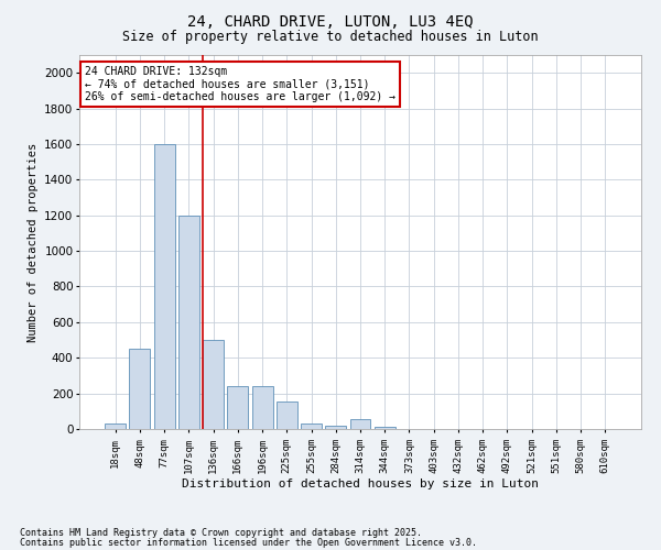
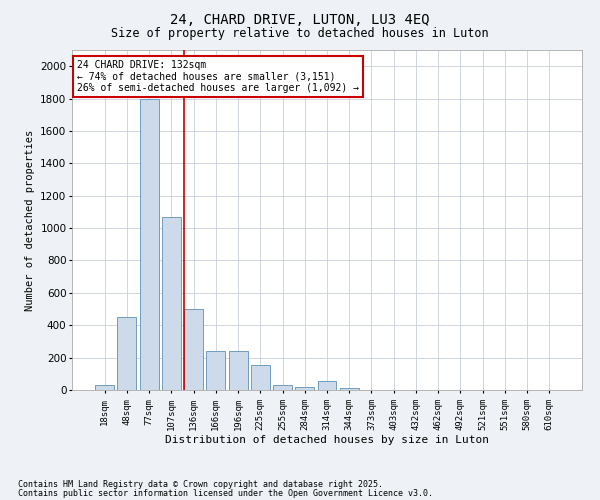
77sqm: 1600 -> 1800
107sqm: 1200 -> 1070
